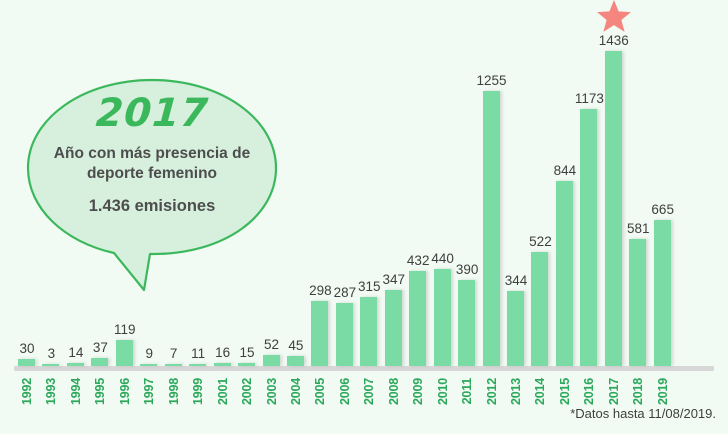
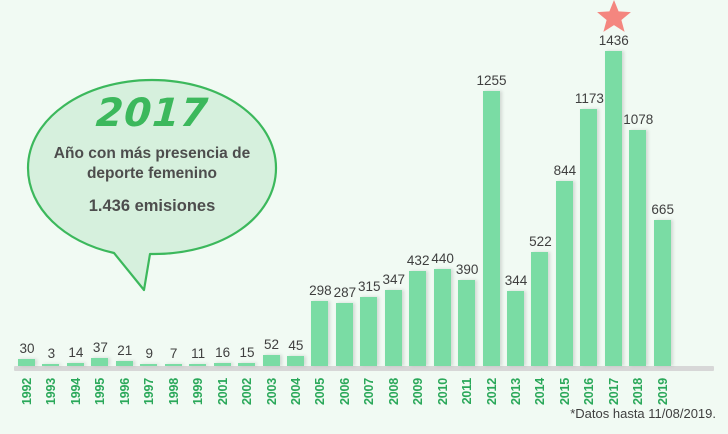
1996: 119 -> 21
2018: 581 -> 1078
